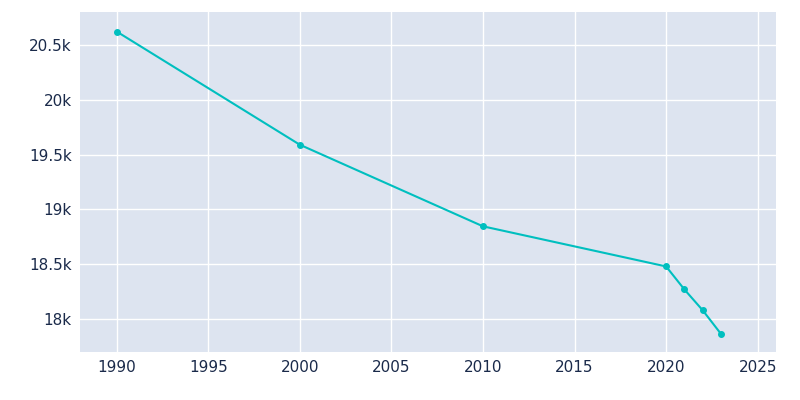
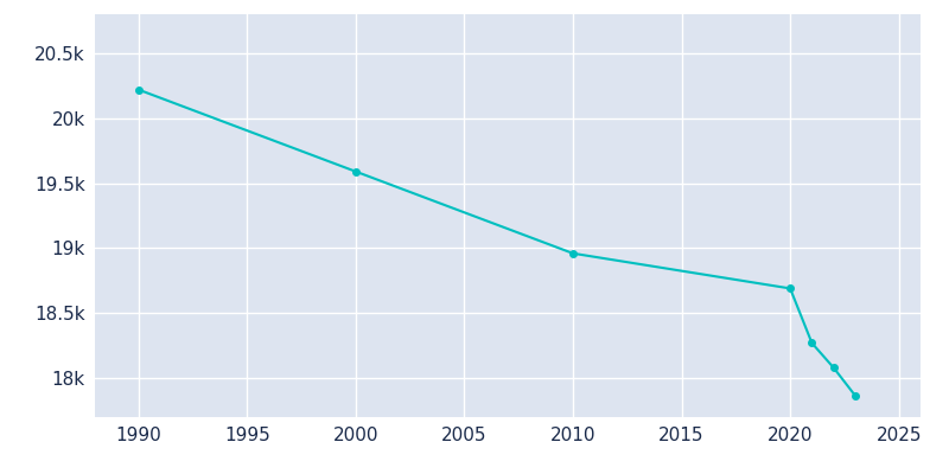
1990: 20.62k -> 20.22k
2010: 18.85k -> 18.96k
2020: 18.48k -> 18.69k
